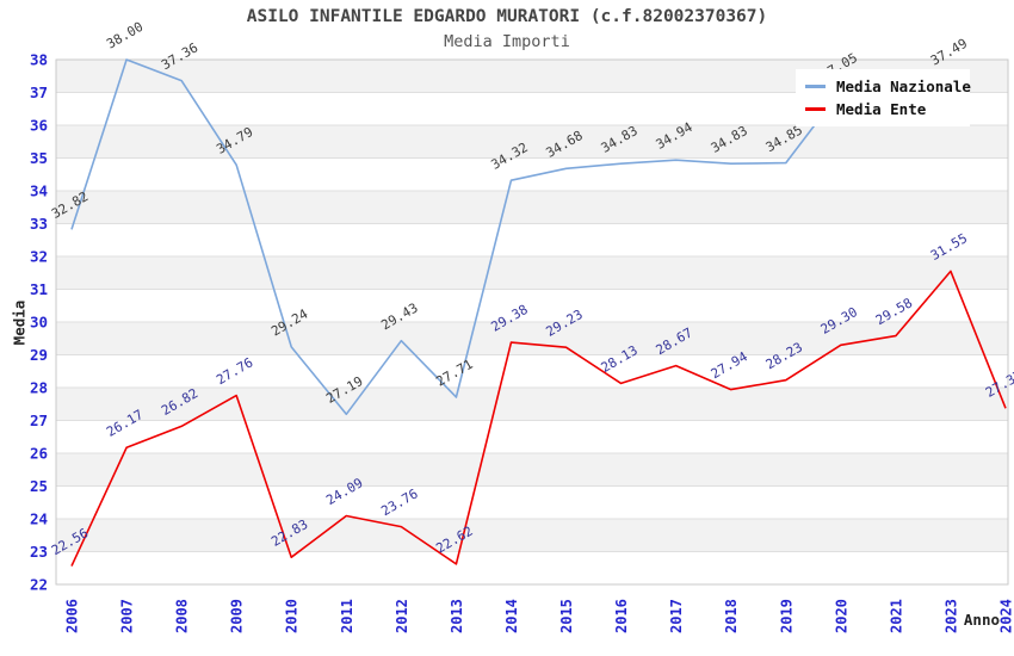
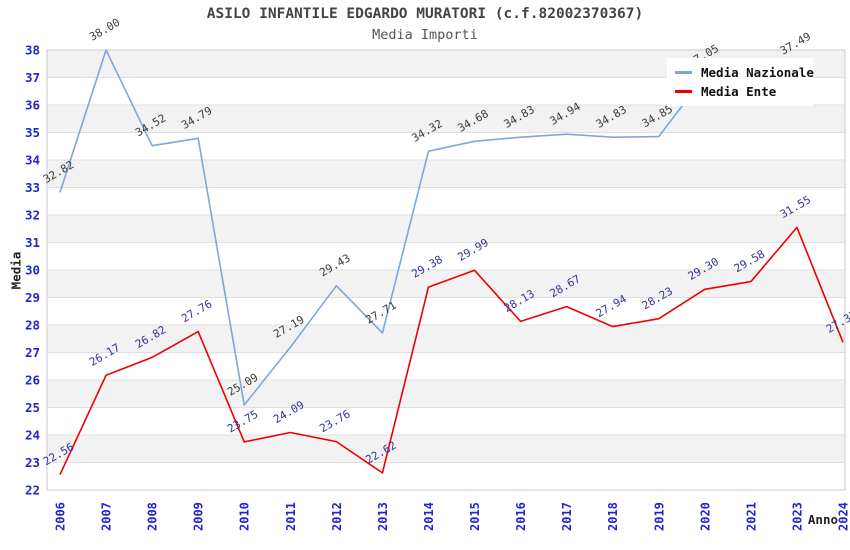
Media Nazionale/2008: 37.36 -> 34.52
Media Nazionale/2010: 29.24 -> 25.09
Media Ente/2010: 22.83 -> 23.75
Media Ente/2015: 29.23 -> 29.99
